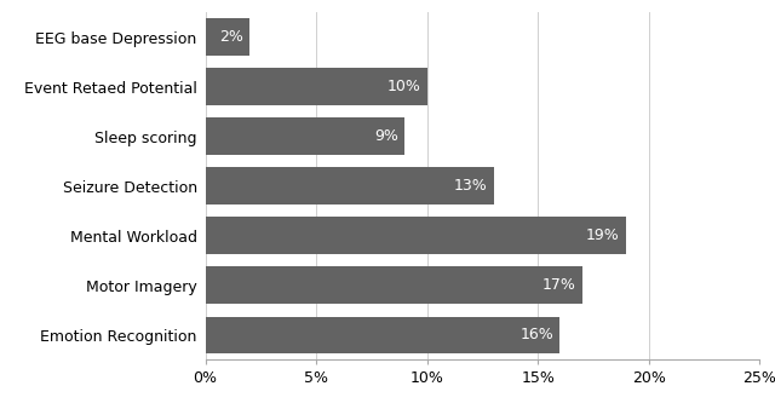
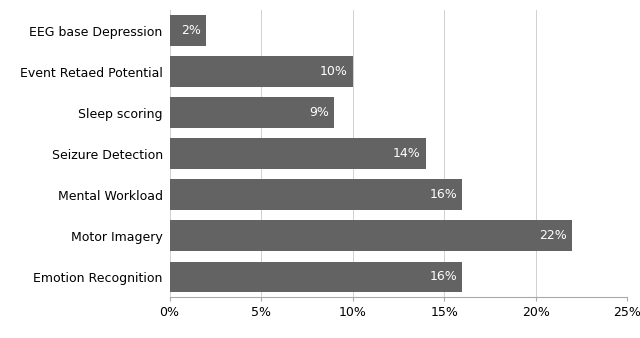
Seizure Detection: 13% -> 14%
Mental Workload: 19% -> 16%
Motor Imagery: 17% -> 22%
